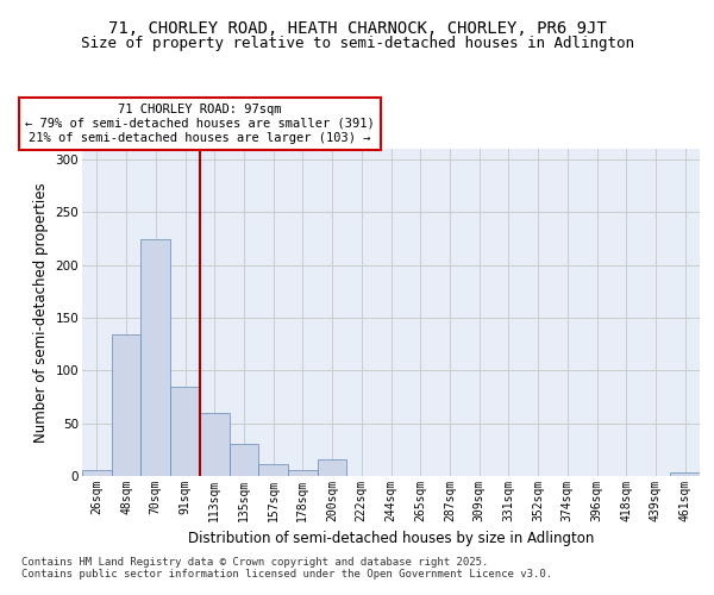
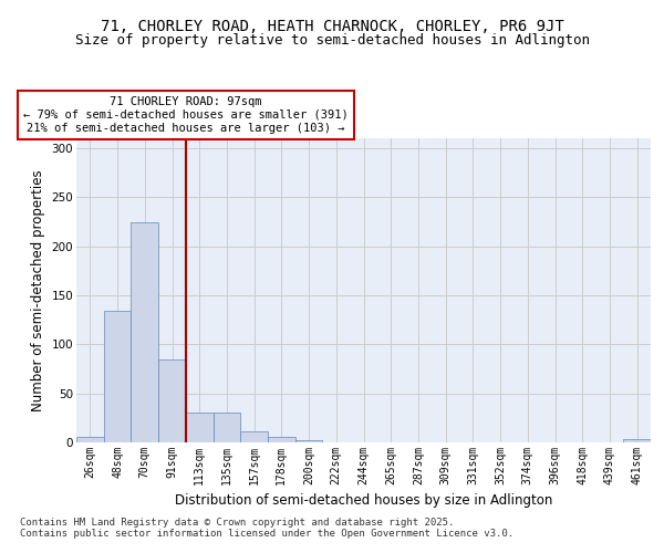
113sqm: 60 -> 30
200sqm: 16 -> 2
